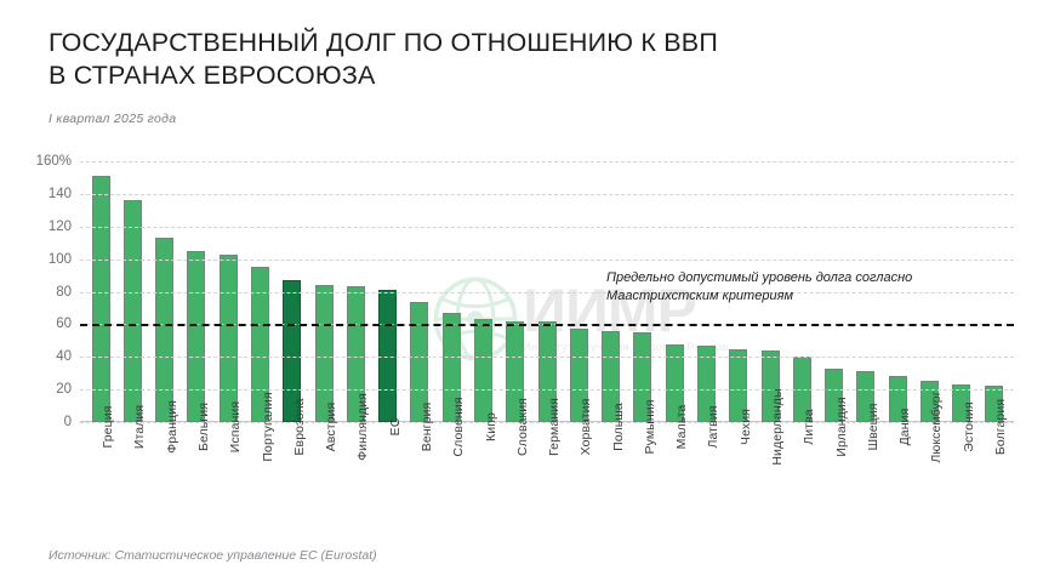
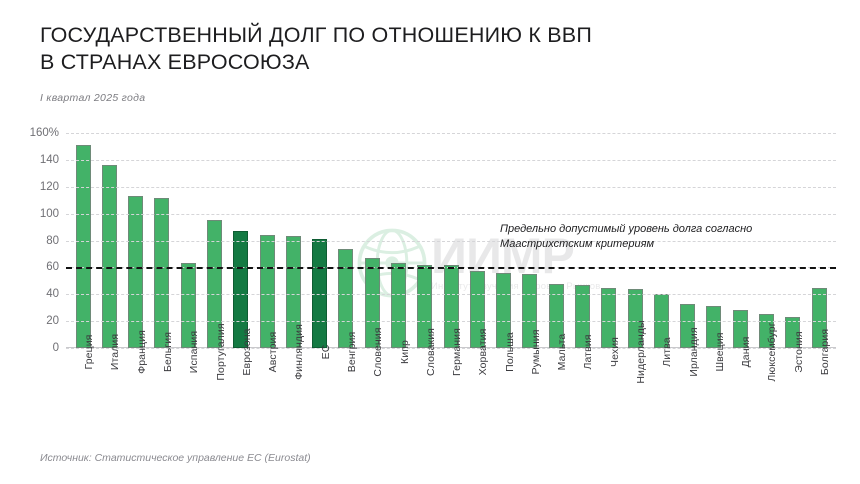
Бельгия: 105% -> 112%
Испания: 103% -> 63%
Болгария: 22% -> 45%
